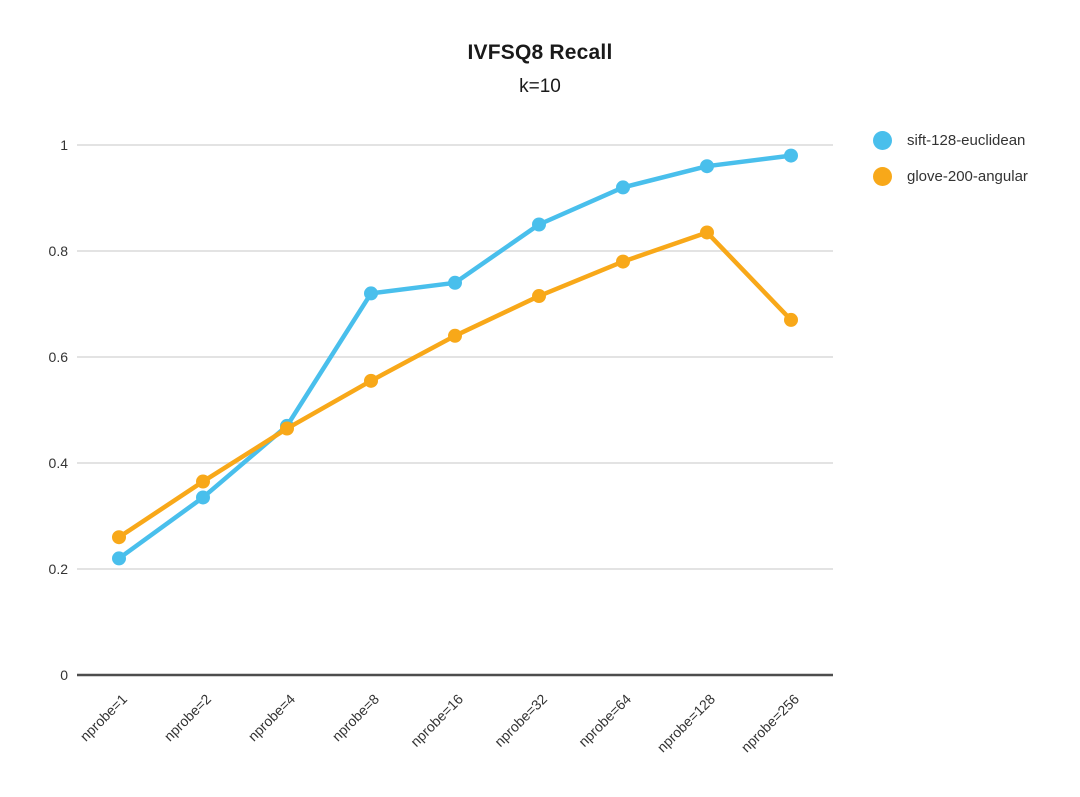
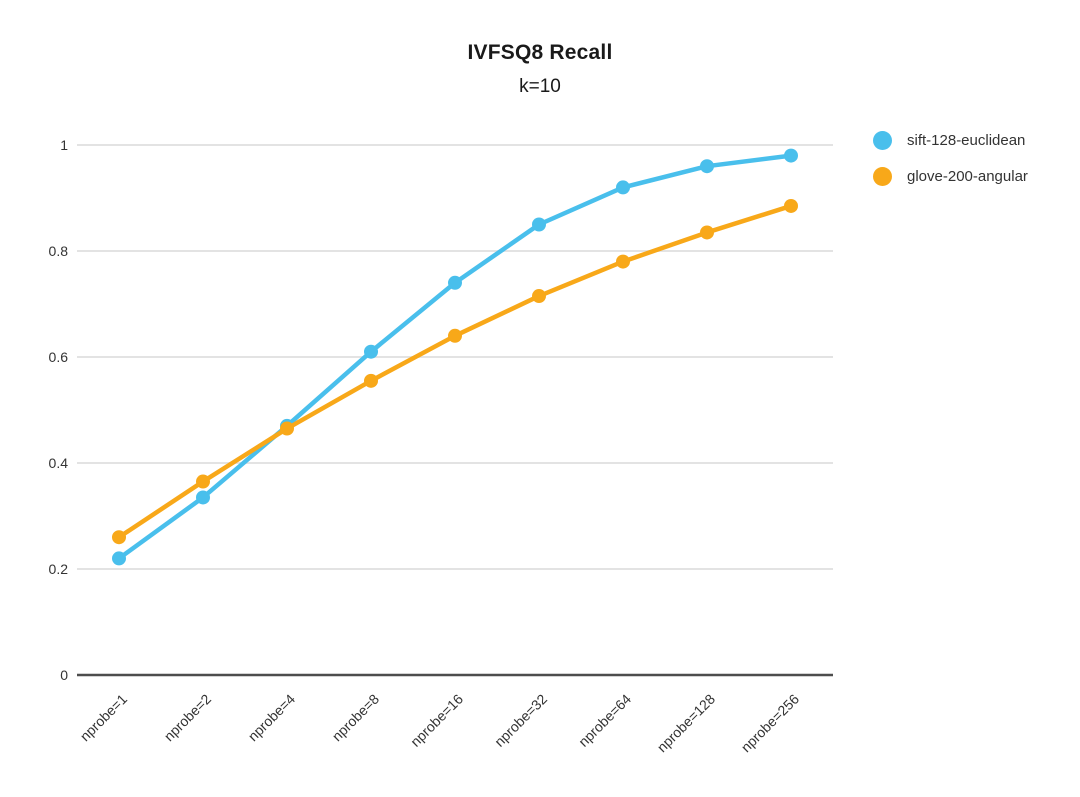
sift-128-euclidean/nprobe=8: 0.72 -> 0.61
glove-200-angular/nprobe=256: 0.67 -> 0.89
